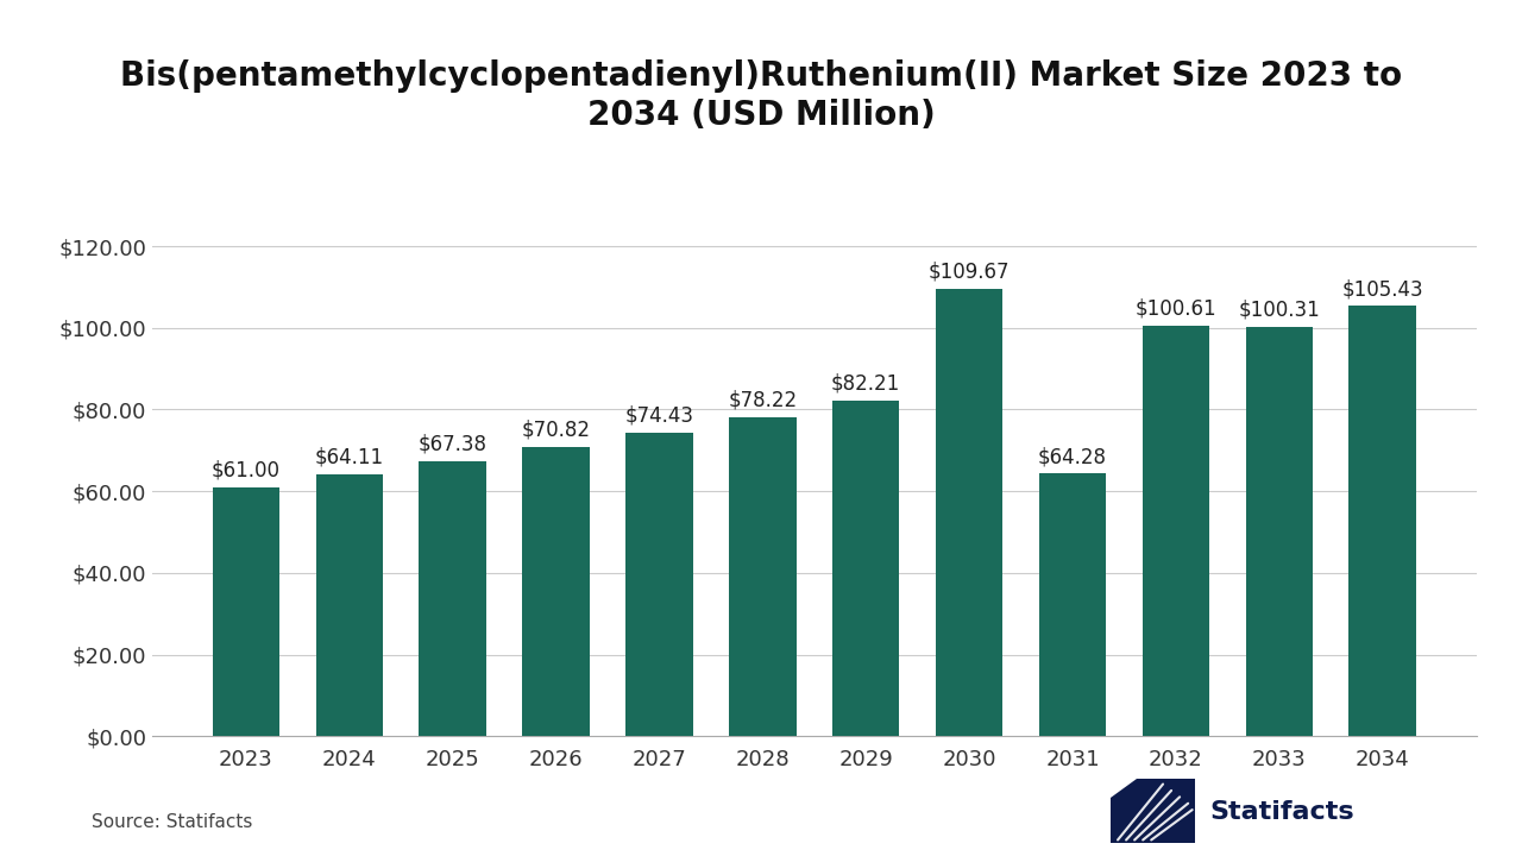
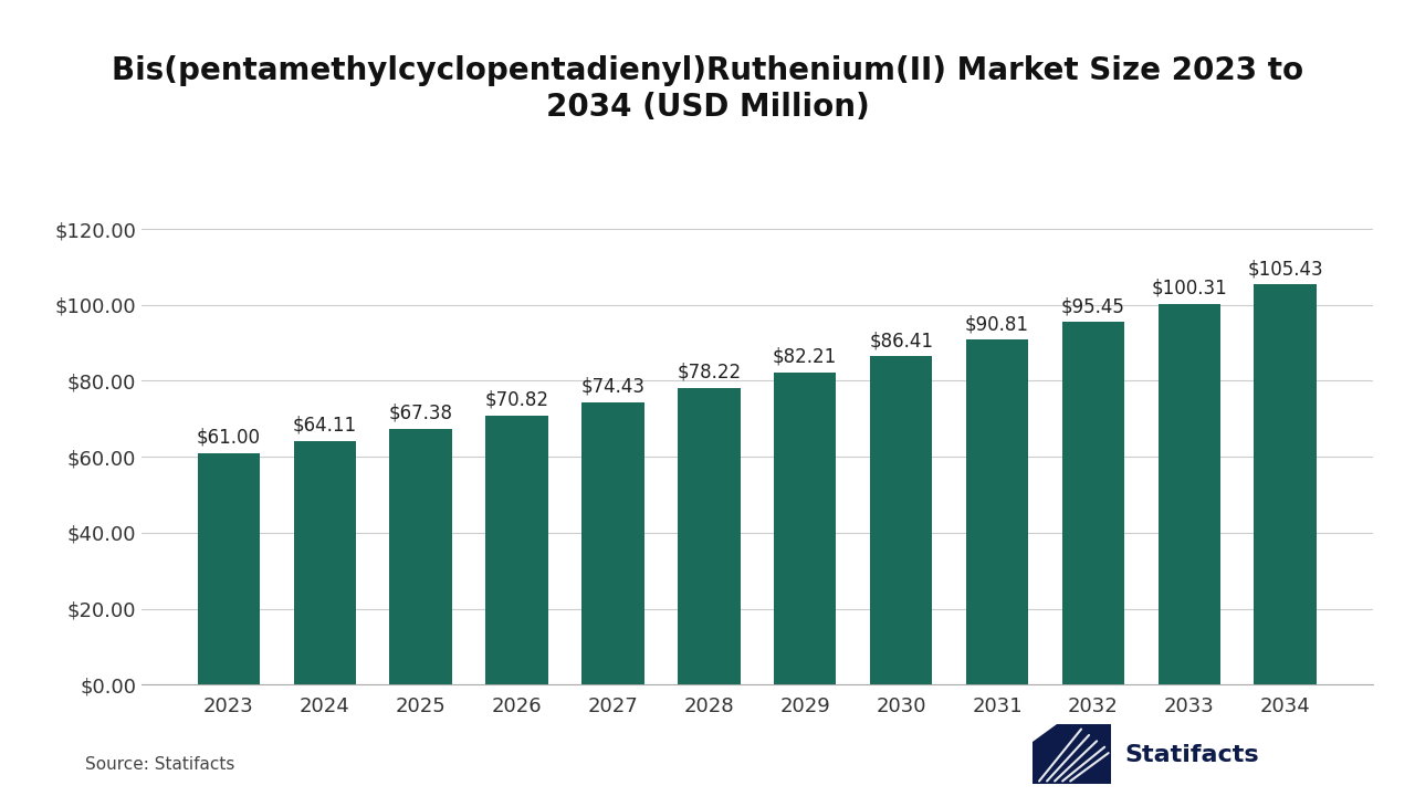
2030: $109.67 -> $86.41
2031: $64.28 -> $90.81
2032: $100.61 -> $95.45
